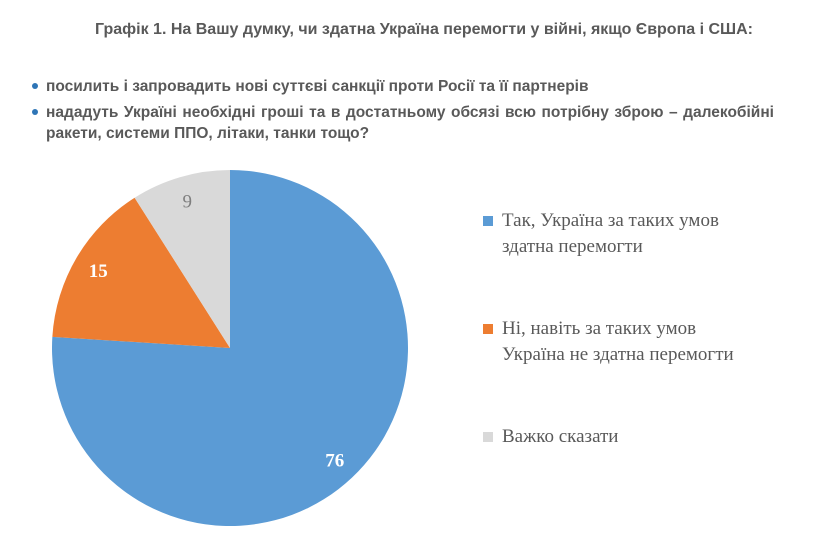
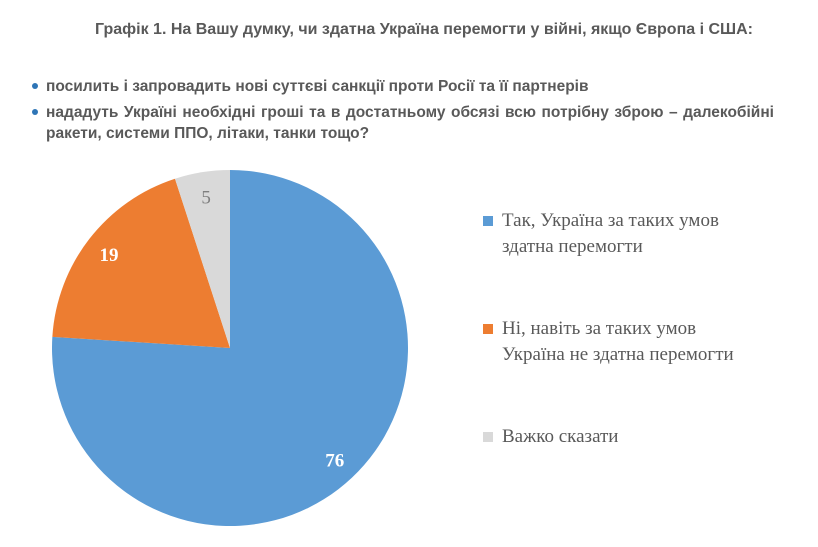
Ні, навіть за таких умов Україна не здатна перемогти: 15 -> 19
Важко сказати: 9 -> 5
